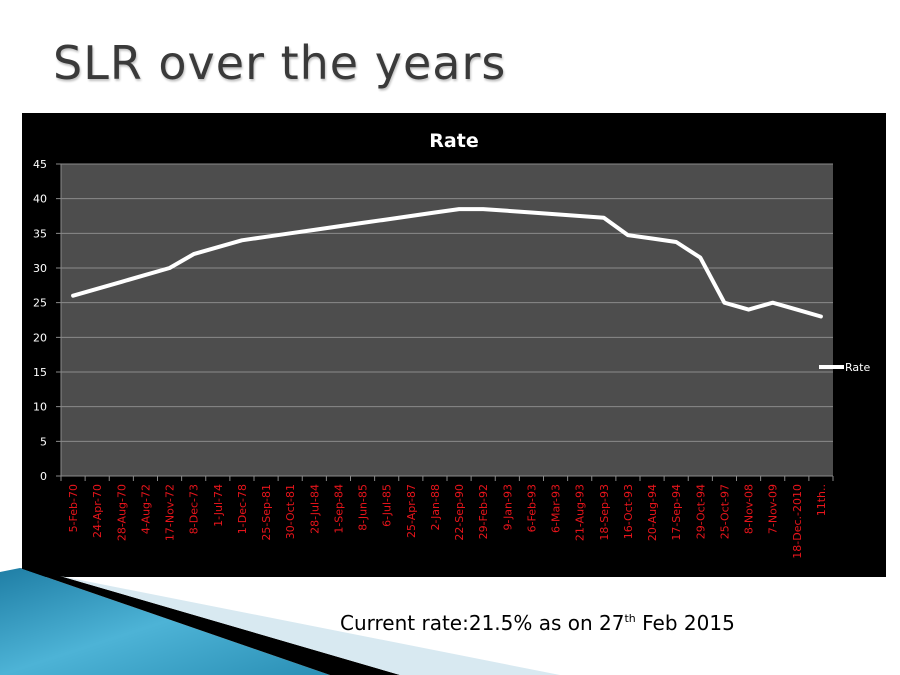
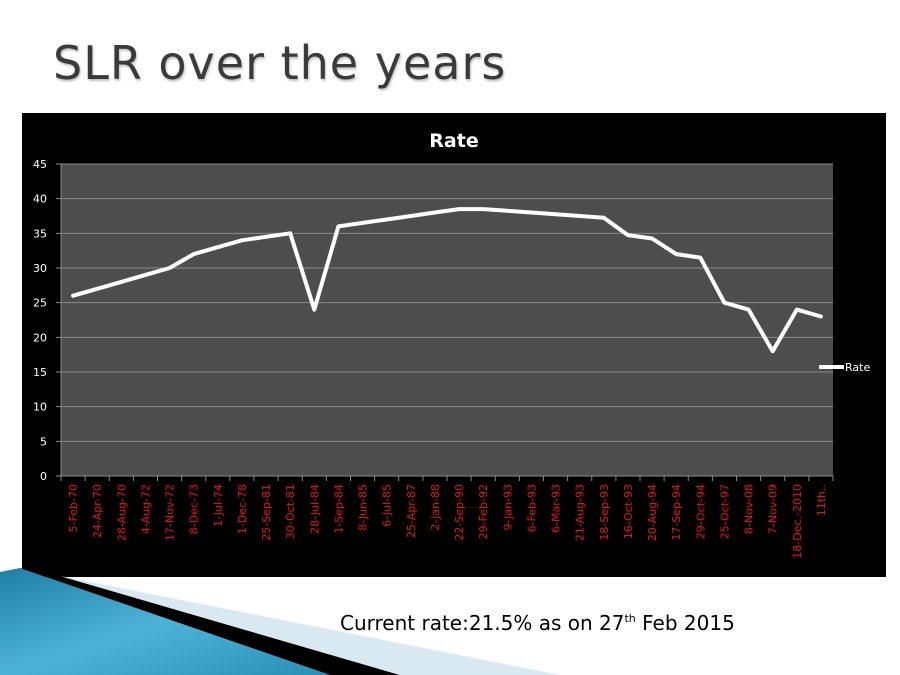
28-Jul-84: 36 -> 24
17-Sep-94: 34 -> 32
7-Nov-09: 25 -> 18
